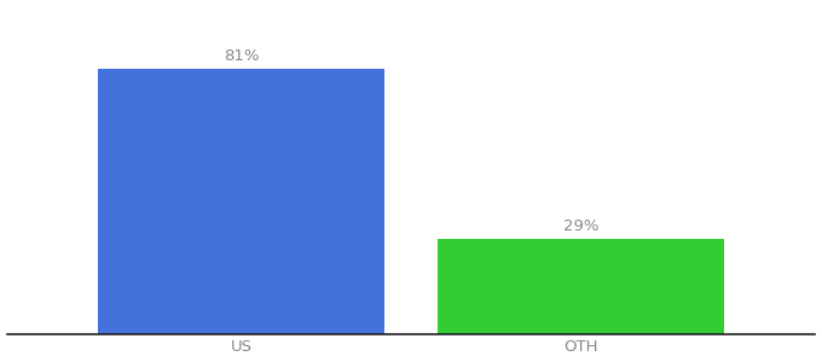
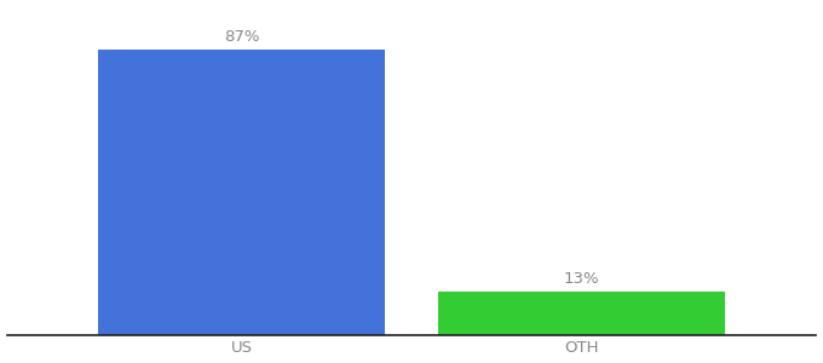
US: 81% -> 87%
OTH: 29% -> 13%
